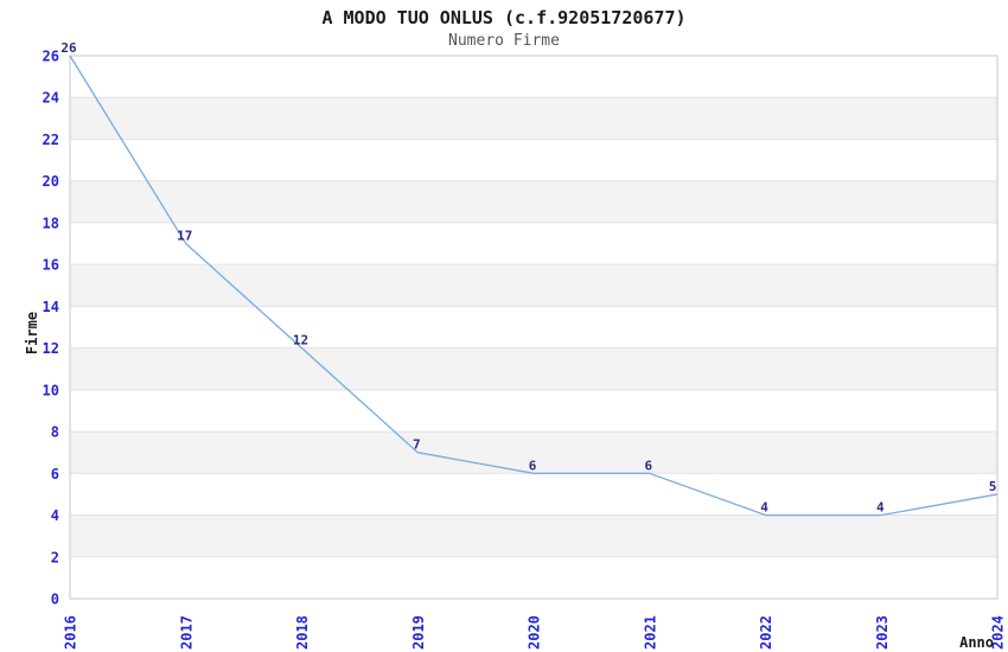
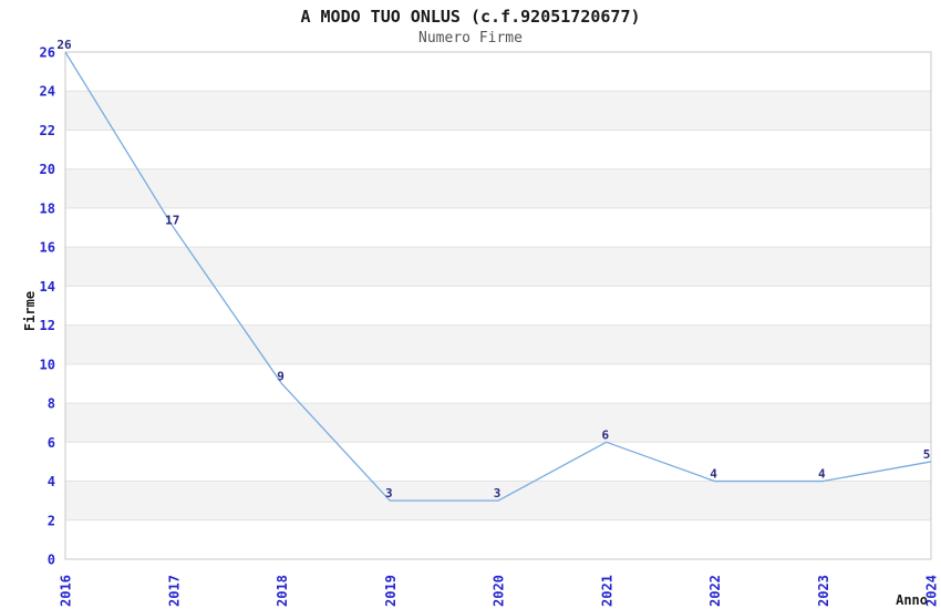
2018: 12 -> 9
2019: 7 -> 3
2020: 6 -> 3
